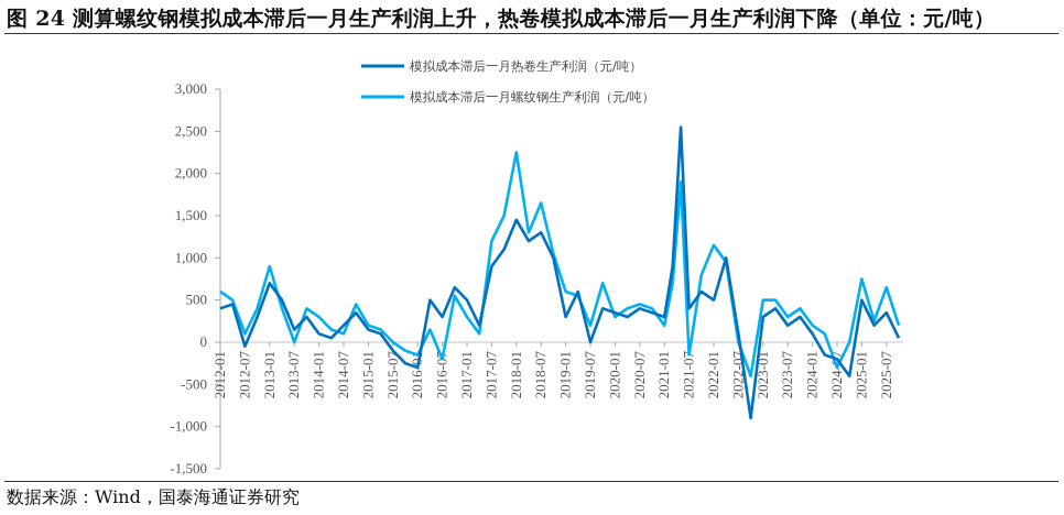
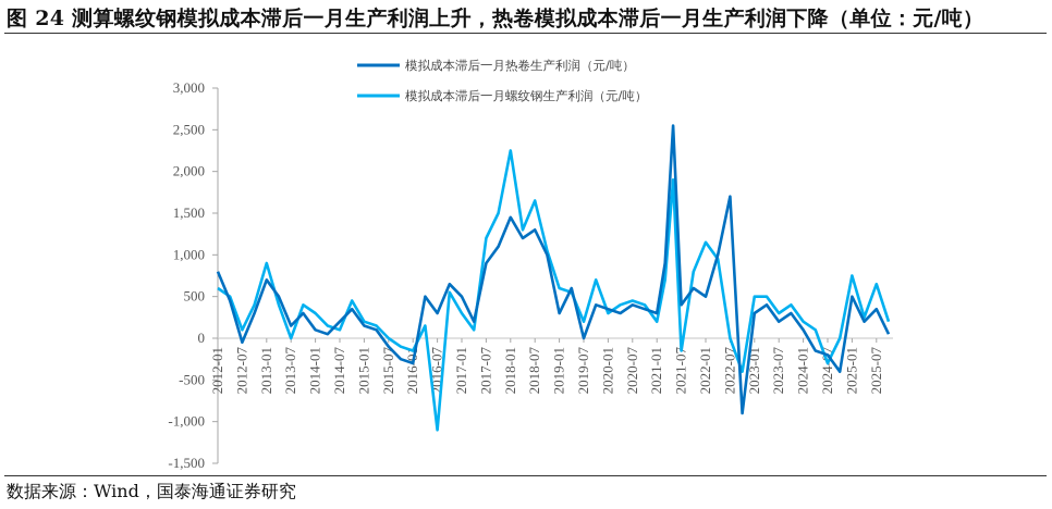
模拟成本滞后一月热卷生产利润（元/吨）/2012-01: 400 -> 800
模拟成本滞后一月螺纹钢生产利润（元/吨）/2016-07: -200 -> -1100
模拟成本滞后一月热卷生产利润（元/吨）/2022-07: 100 -> 1700
